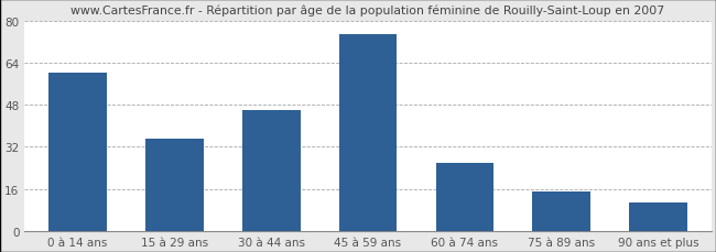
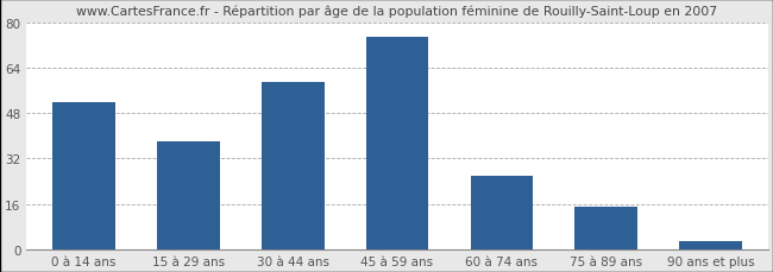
0 à 14 ans: 60 -> 52
15 à 29 ans: 35 -> 38
30 à 44 ans: 46 -> 59
90 ans et plus: 11 -> 3
